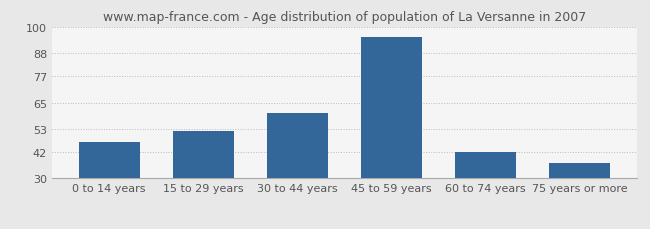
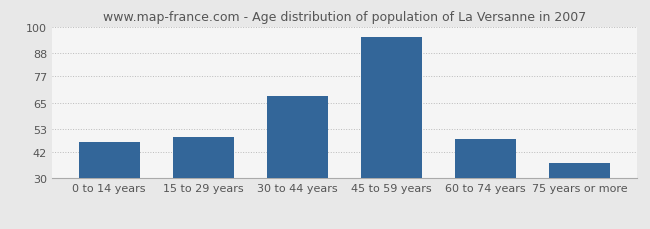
15 to 29 years: 52 -> 49
30 to 44 years: 60 -> 68
60 to 74 years: 42 -> 48
